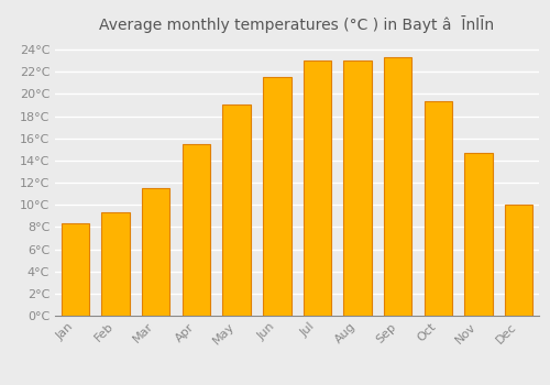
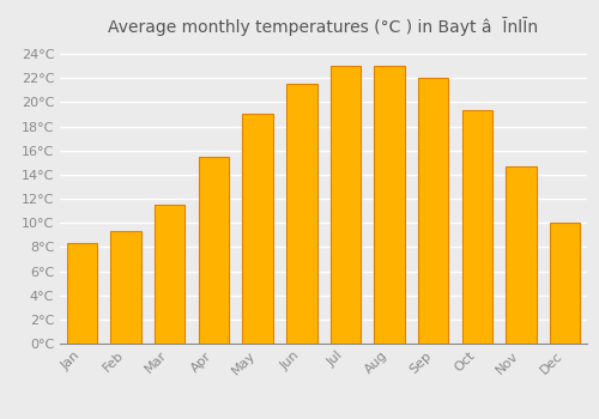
Sep: 23.3°C -> 22.0°C
